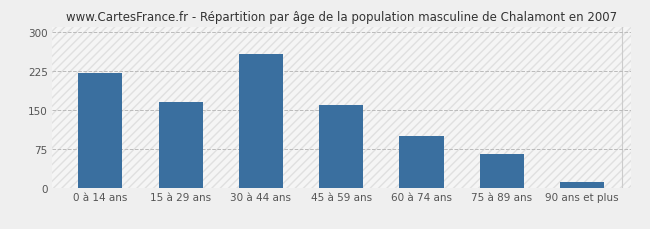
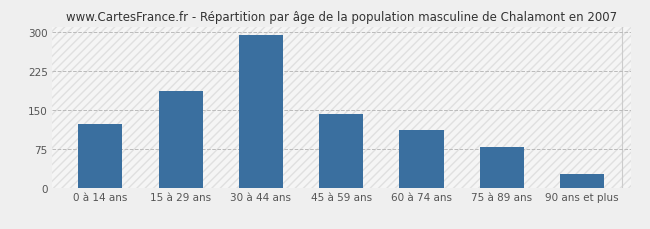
0 à 14 ans: 220 -> 122
15 à 29 ans: 165 -> 186
30 à 44 ans: 258 -> 294
45 à 59 ans: 160 -> 142
60 à 74 ans: 100 -> 110
75 à 89 ans: 65 -> 78
90 ans et plus: 10 -> 26
